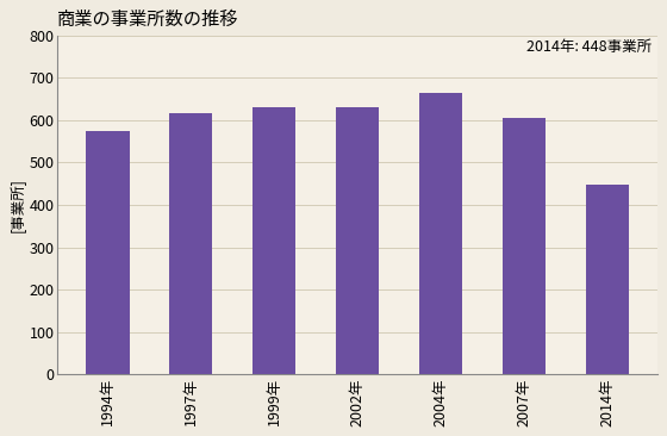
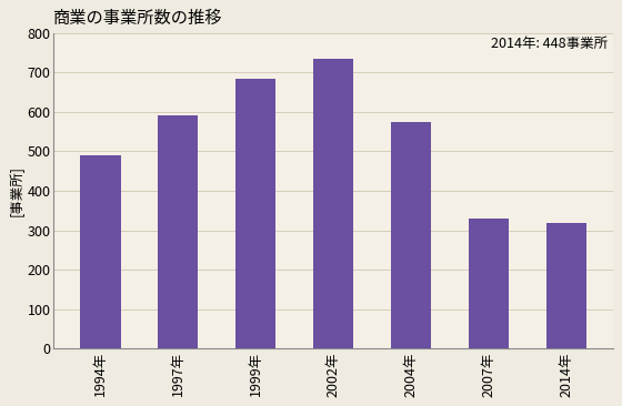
1994年: 575 -> 490
1997年: 617 -> 590
1999年: 631 -> 685
2002年: 631 -> 735
2004年: 663 -> 575
2007年: 604 -> 330
2014年: 448 -> 320
